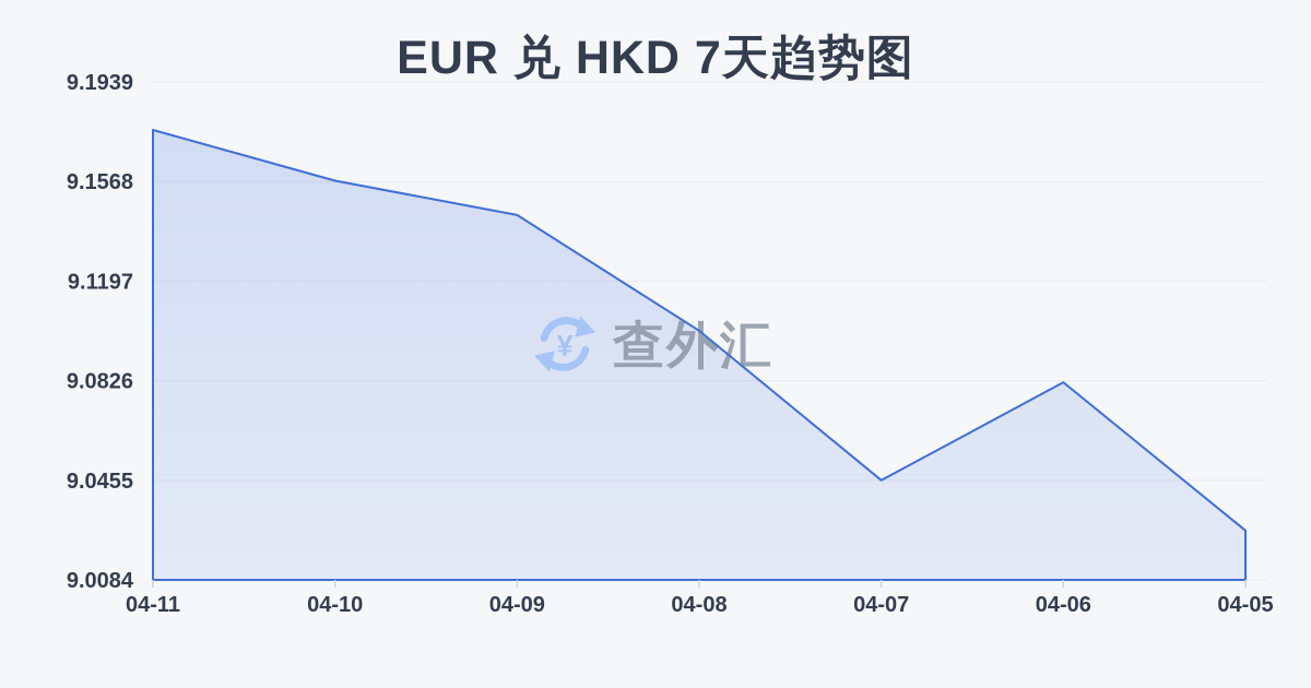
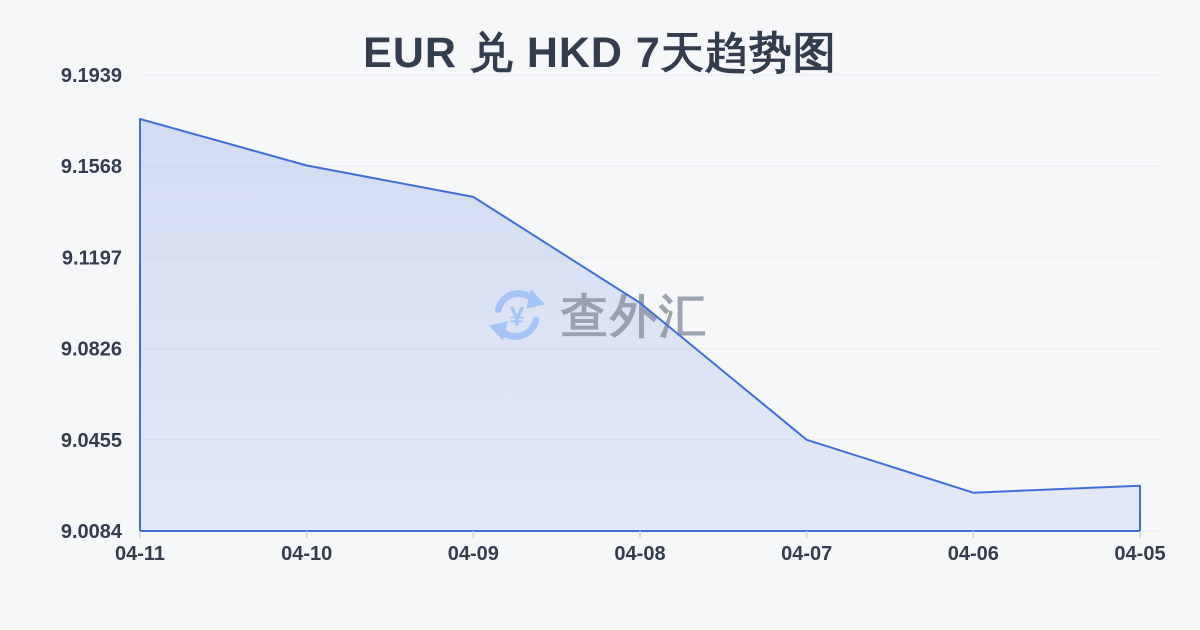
04-06: 9.082 -> 9.024
